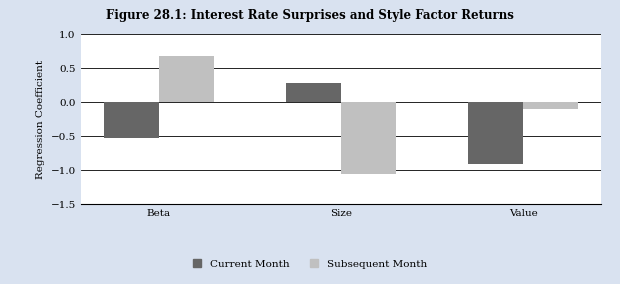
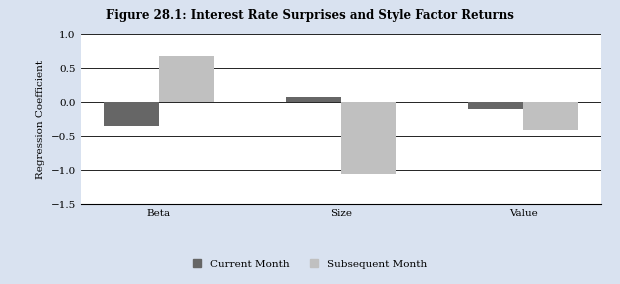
Current Month/Beta: -0.52 -> -0.35
Current Month/Size: 0.28 -> 0.08
Current Month/Value: -0.90 -> -0.10
Subsequent Month/Value: -0.10 -> -0.40
